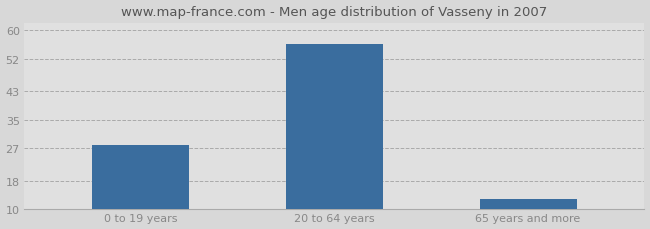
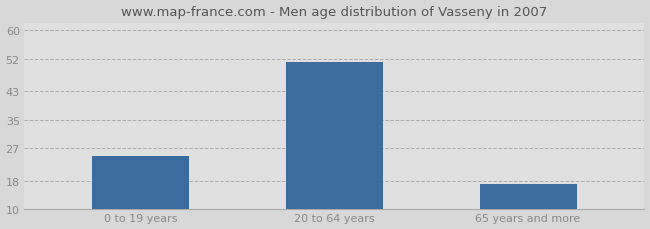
0 to 19 years: 28 -> 25
20 to 64 years: 56 -> 51
65 years and more: 13 -> 17
